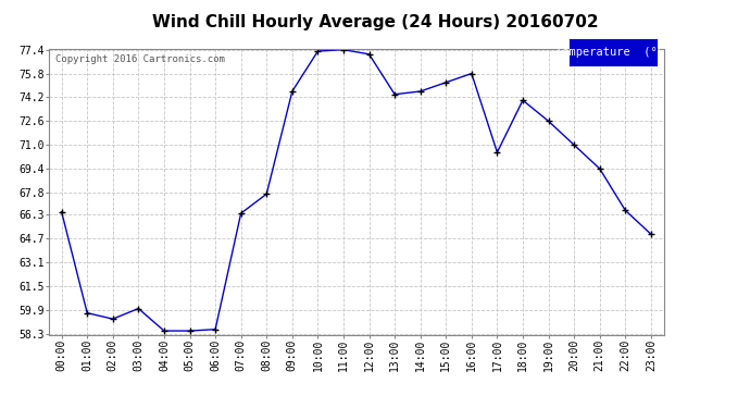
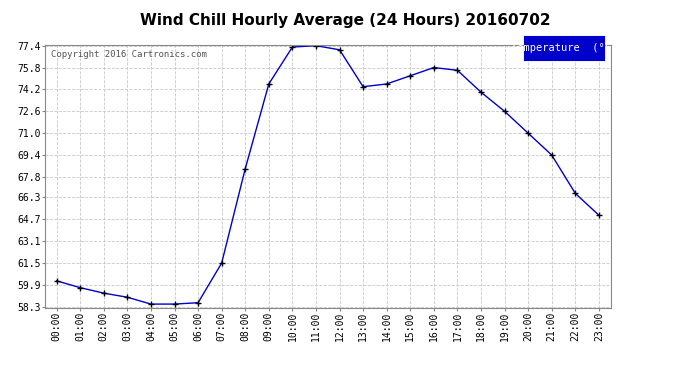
00:00: 66.5 -> 60.2
03:00: 60.0 -> 59.0
07:00: 66.4 -> 61.5
08:00: 67.7 -> 68.4
17:00: 70.5 -> 75.6
